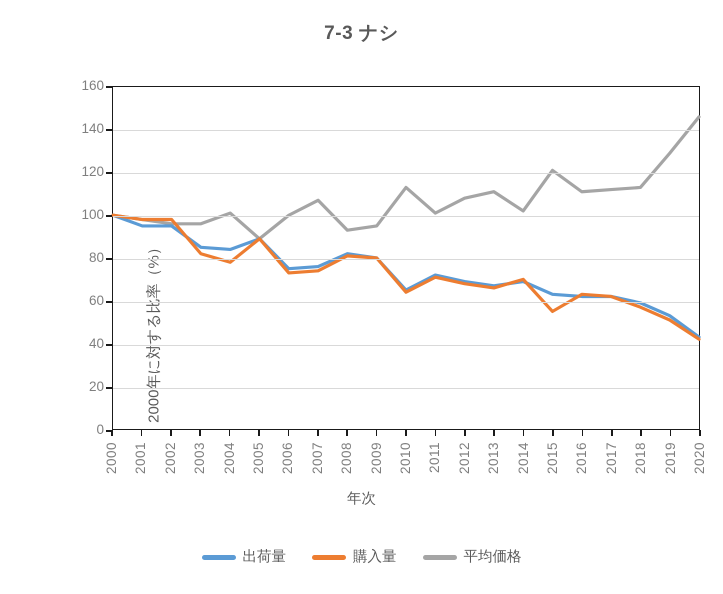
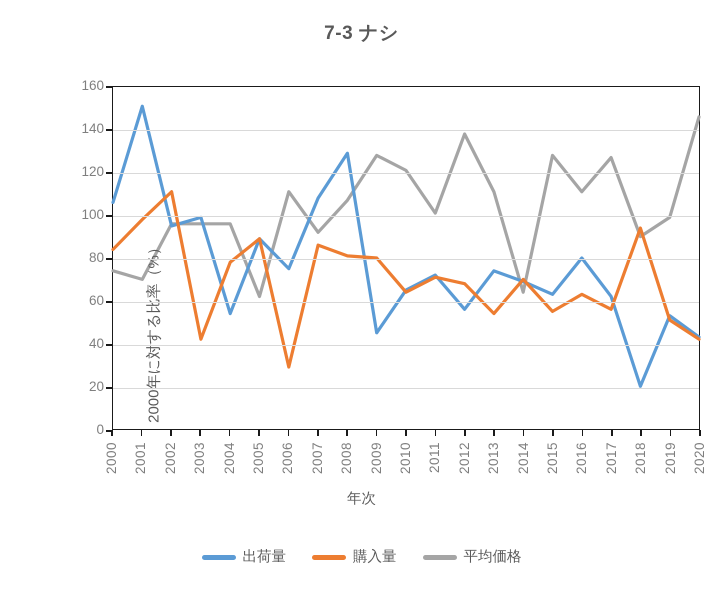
出荷量/2000: 100 -> 106
購入量/2000: 100 -> 84
平均価格/2000: 100 -> 74
出荷量/2001: 95 -> 151
平均価格/2001: 98 -> 70
購入量/2002: 98 -> 111
出荷量/2003: 85 -> 99
購入量/2003: 82 -> 42
出荷量/2004: 84 -> 54
平均価格/2004: 101 -> 96
平均価格/2005: 89 -> 62
購入量/2006: 73 -> 29
平均価格/2006: 100 -> 111
出荷量/2007: 76 -> 108
購入量/2007: 74 -> 86
平均価格/2007: 107 -> 92
出荷量/2008: 82 -> 129
平均価格/2008: 93 -> 107
出荷量/2009: 80 -> 45
平均価格/2009: 95 -> 128
平均価格/2010: 113 -> 121
出荷量/2012: 69 -> 56
平均価格/2012: 108 -> 138
出荷量/2013: 67 -> 74
購入量/2013: 66 -> 54
平均価格/2014: 102 -> 64
平均価格/2015: 121 -> 128
出荷量/2016: 62 -> 80
購入量/2017: 62 -> 56
平均価格/2017: 112 -> 127
出荷量/2018: 59 -> 20
購入量/2018: 57 -> 94
平均価格/2018: 113 -> 90
平均価格/2019: 129 -> 99
